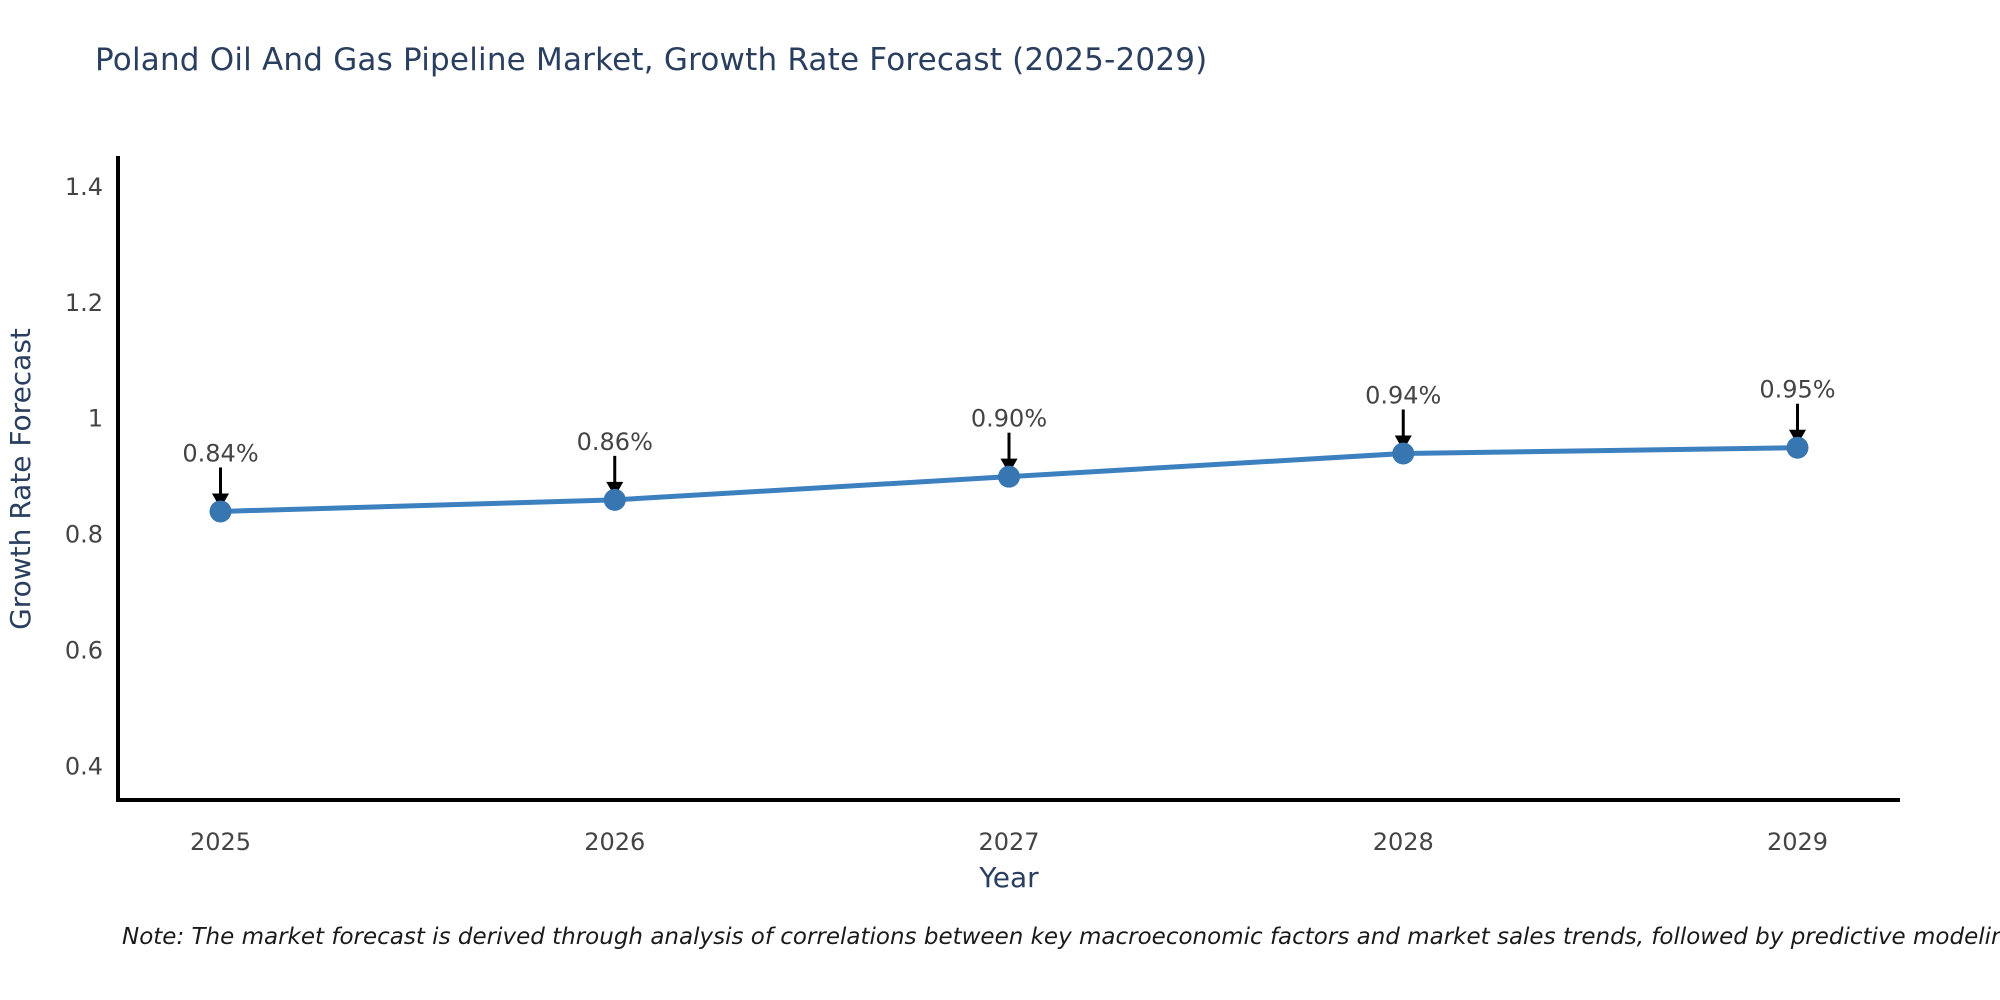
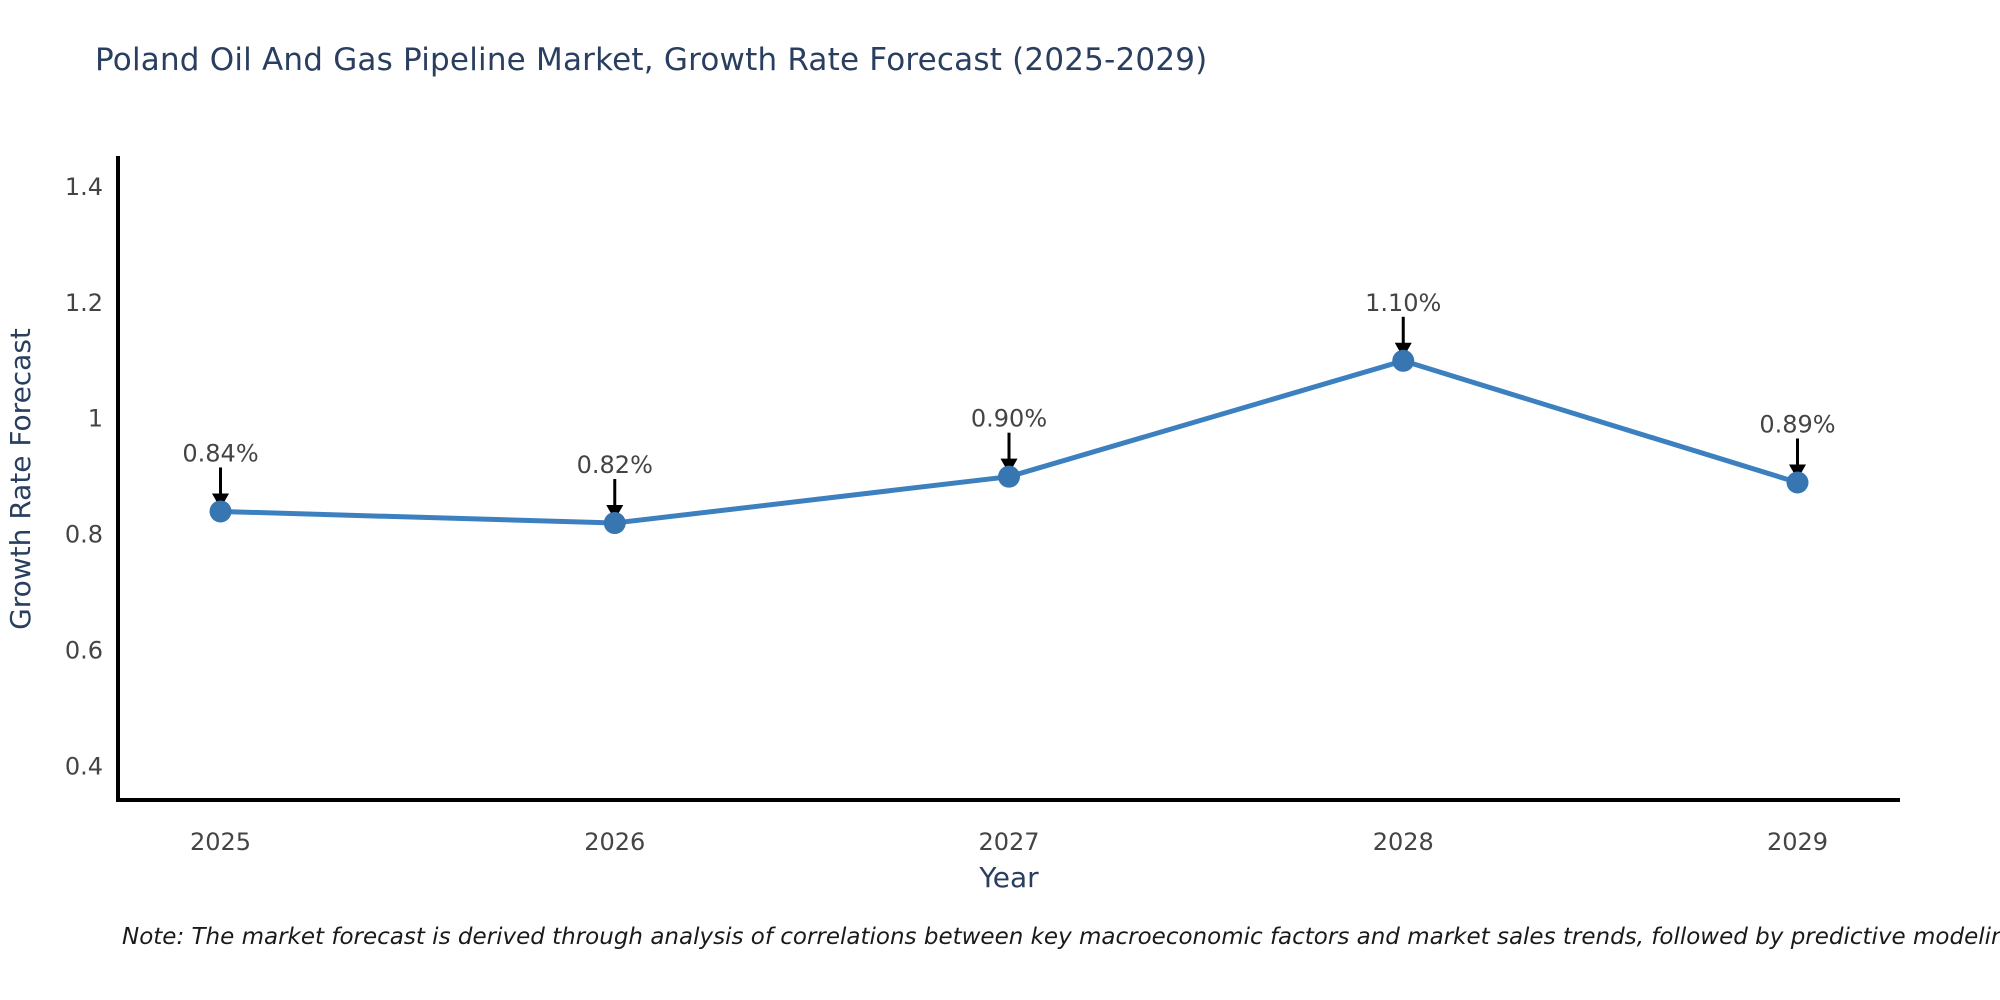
2026: 0.86% -> 0.82%
2028: 0.94% -> 1.10%
2029: 0.95% -> 0.89%
